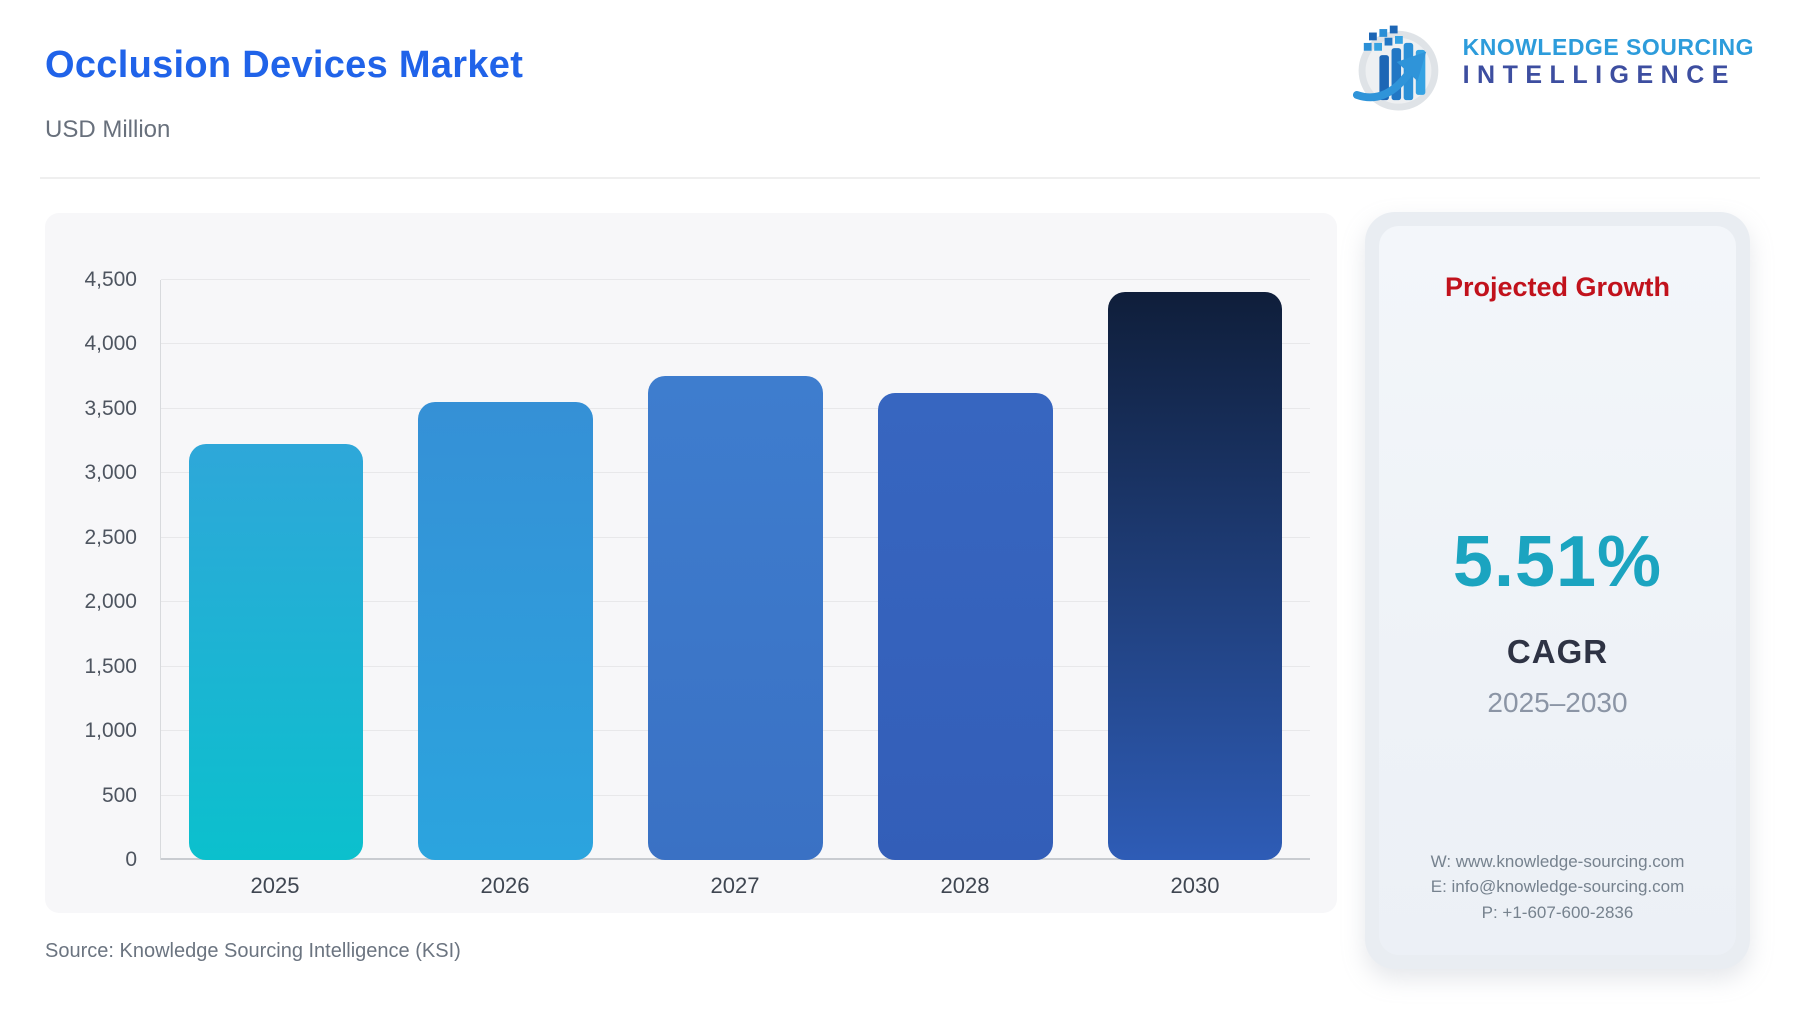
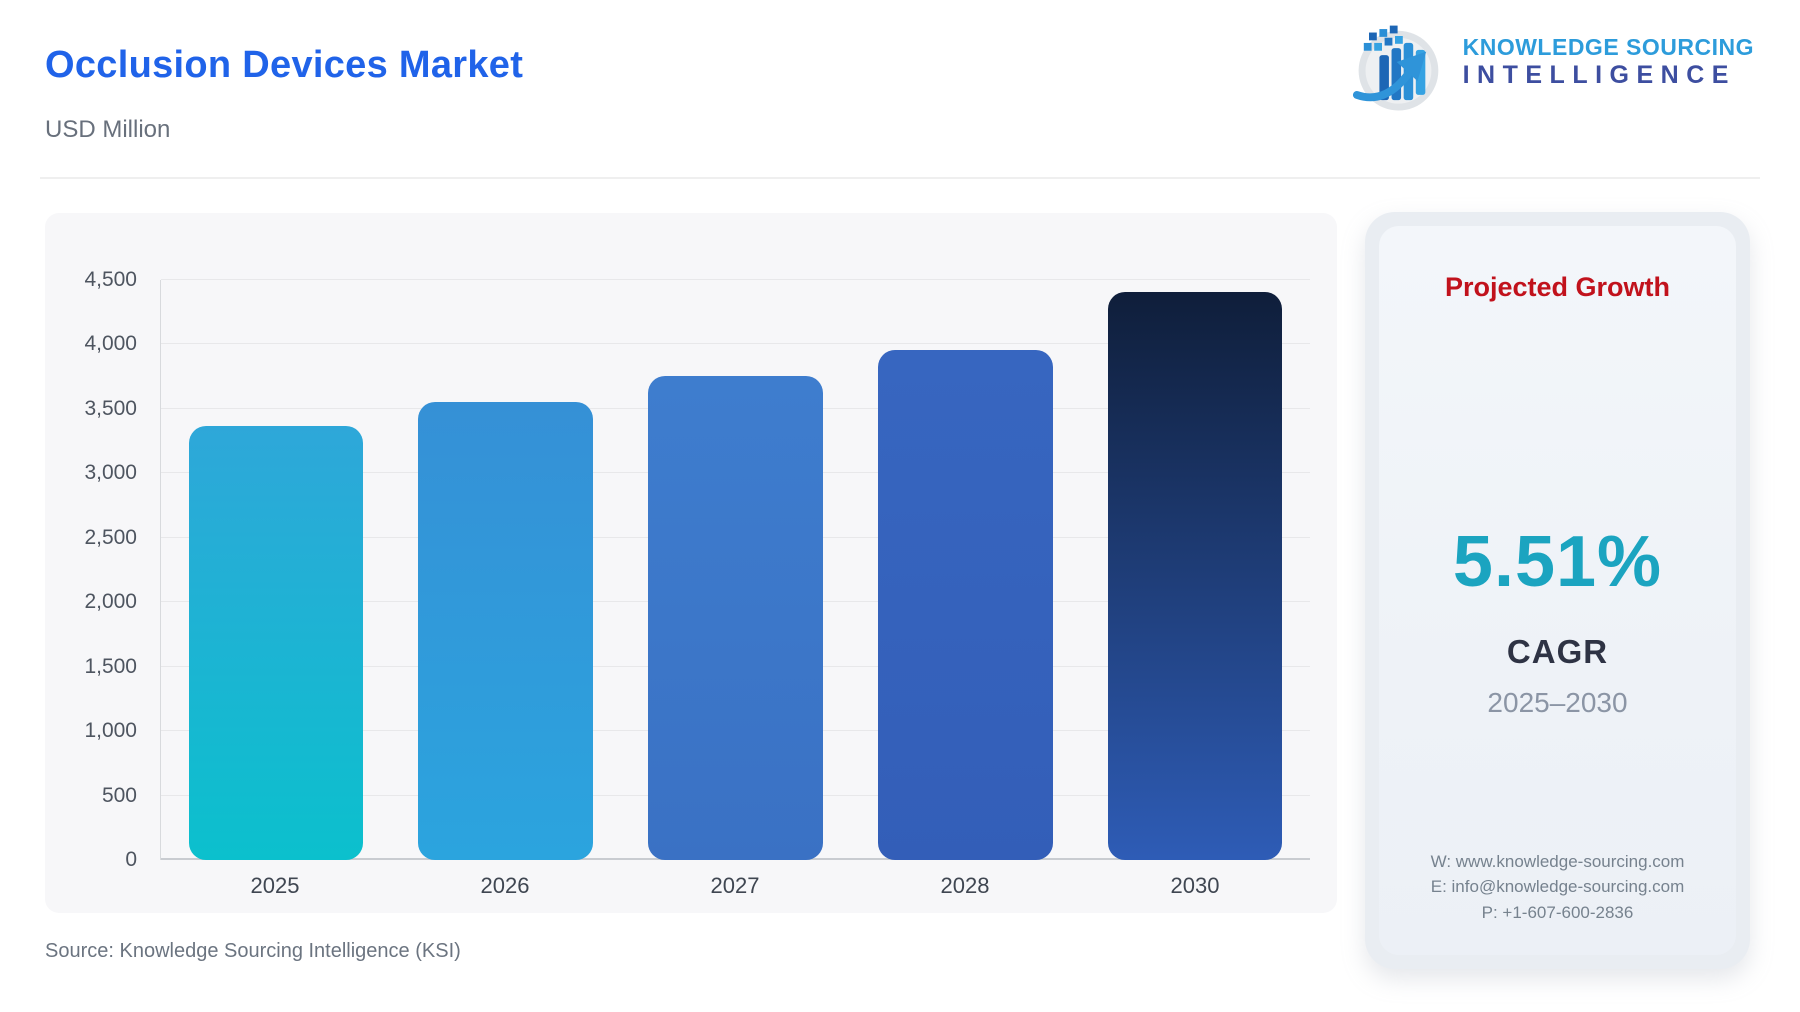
2025: 3230 -> 3370
2028: 3620 -> 3960
